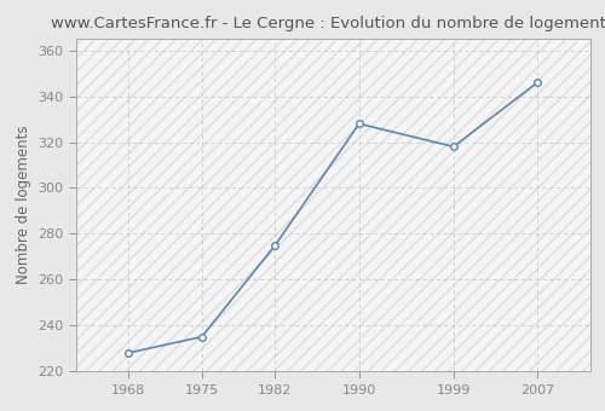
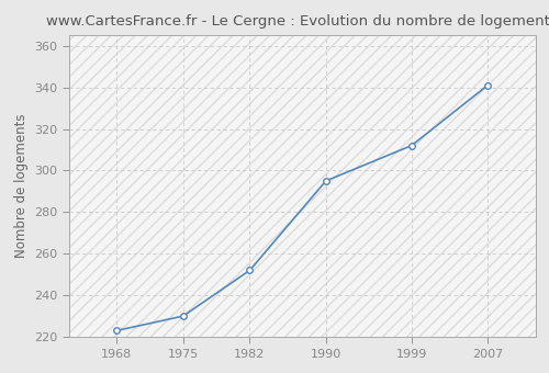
1968: 228 -> 223
1975: 235 -> 230
1982: 275 -> 252
1990: 328 -> 295
1999: 318 -> 312
2007: 346 -> 341
